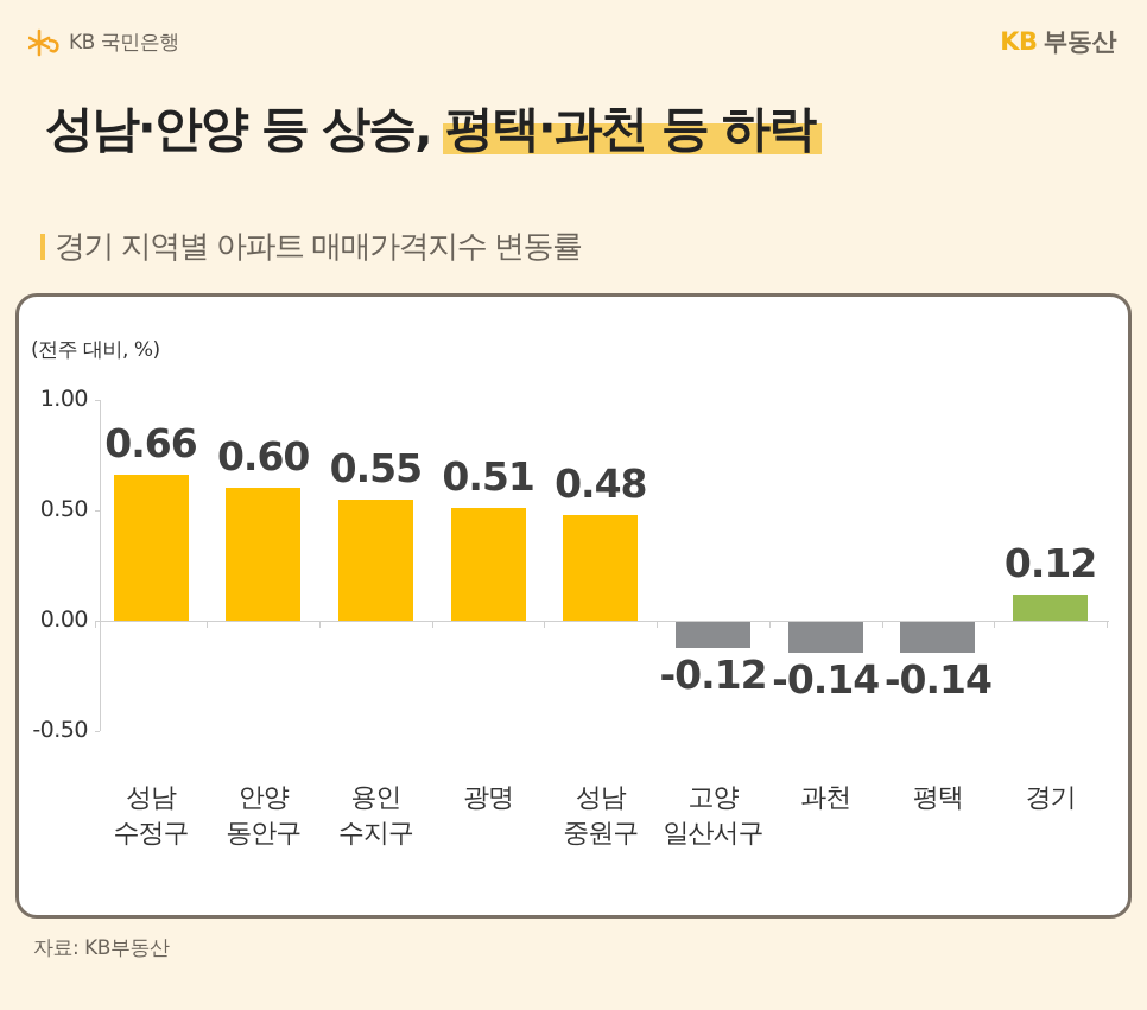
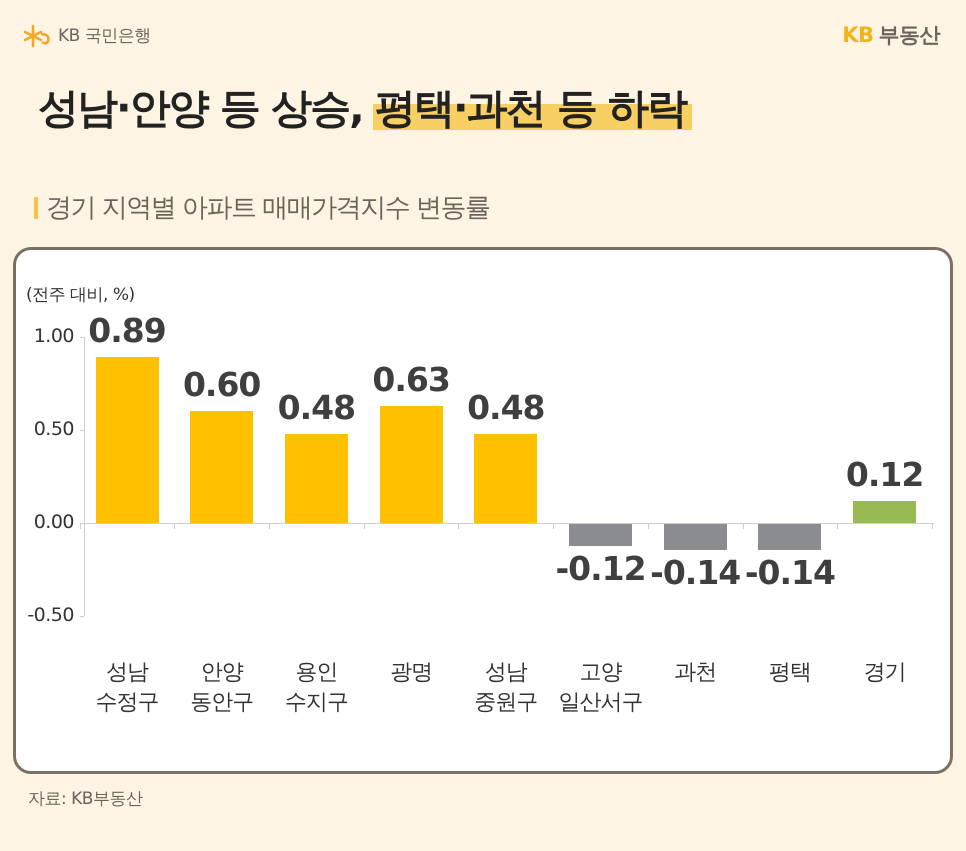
성남 수정구: 0.66 -> 0.89
용인 수지구: 0.55 -> 0.48
광명: 0.51 -> 0.63
